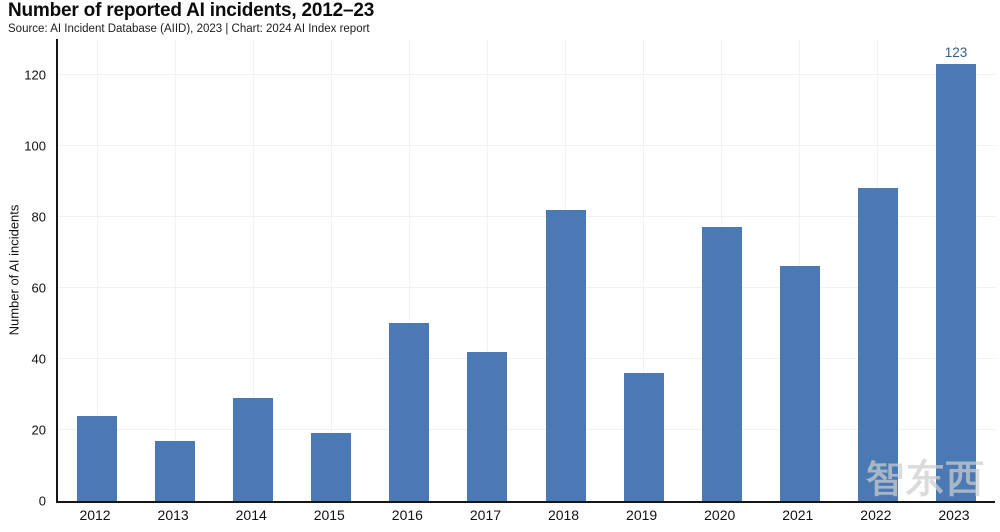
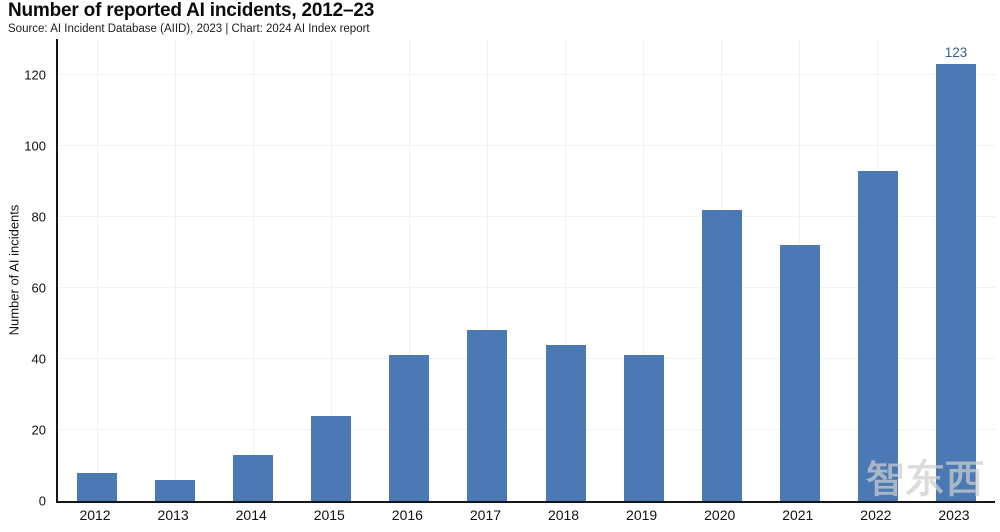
2012: 24 -> 8
2013: 17 -> 6
2014: 29 -> 13
2015: 19 -> 24
2016: 50 -> 41
2017: 42 -> 48
2018: 82 -> 44
2019: 36 -> 41
2020: 77 -> 82
2021: 66 -> 72
2022: 88 -> 93
